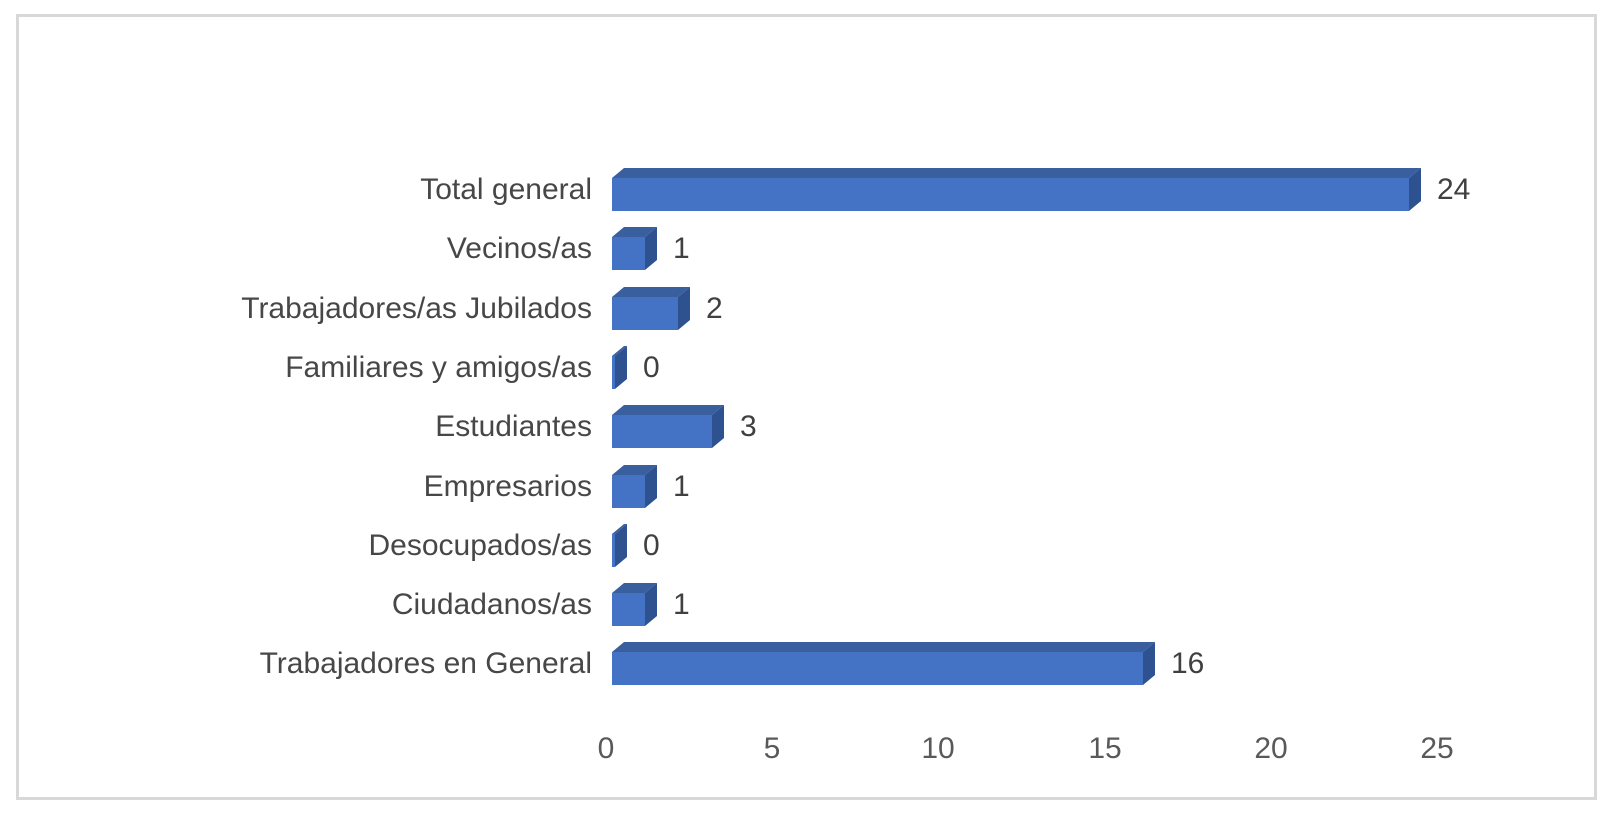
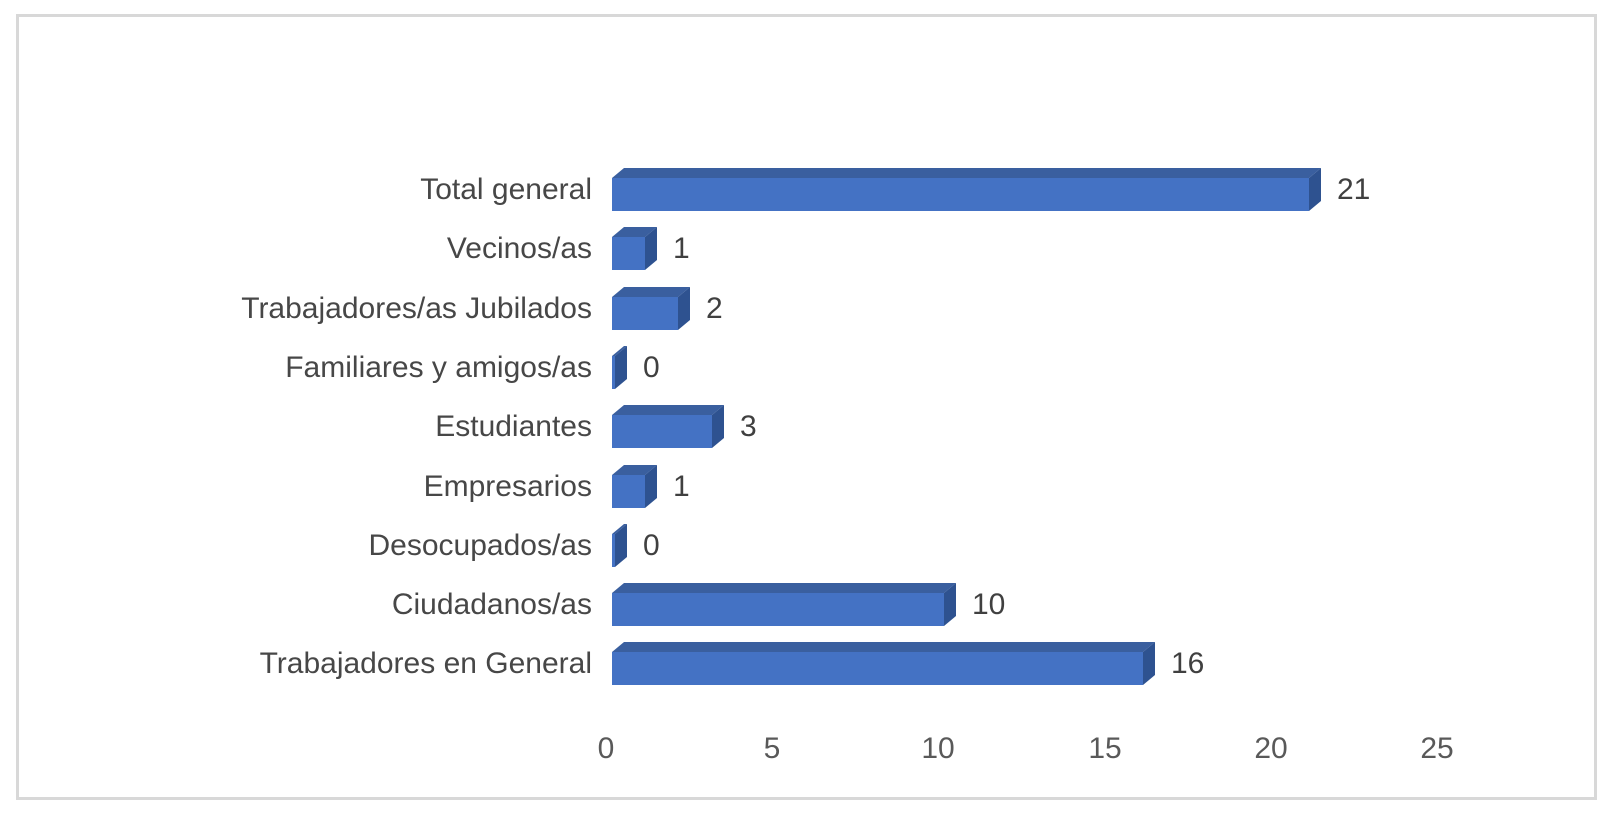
Total general: 24 -> 21
Ciudadanos/as: 1 -> 10
